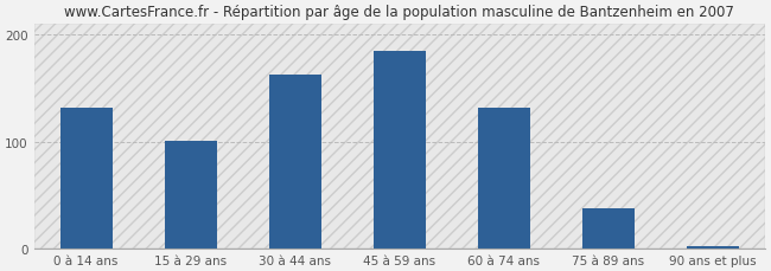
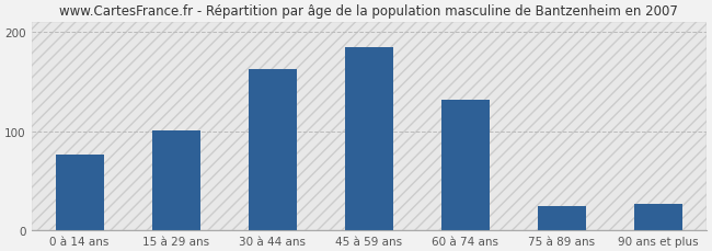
0 à 14 ans: 132 -> 76
75 à 89 ans: 38 -> 24
90 ans et plus: 2 -> 26
